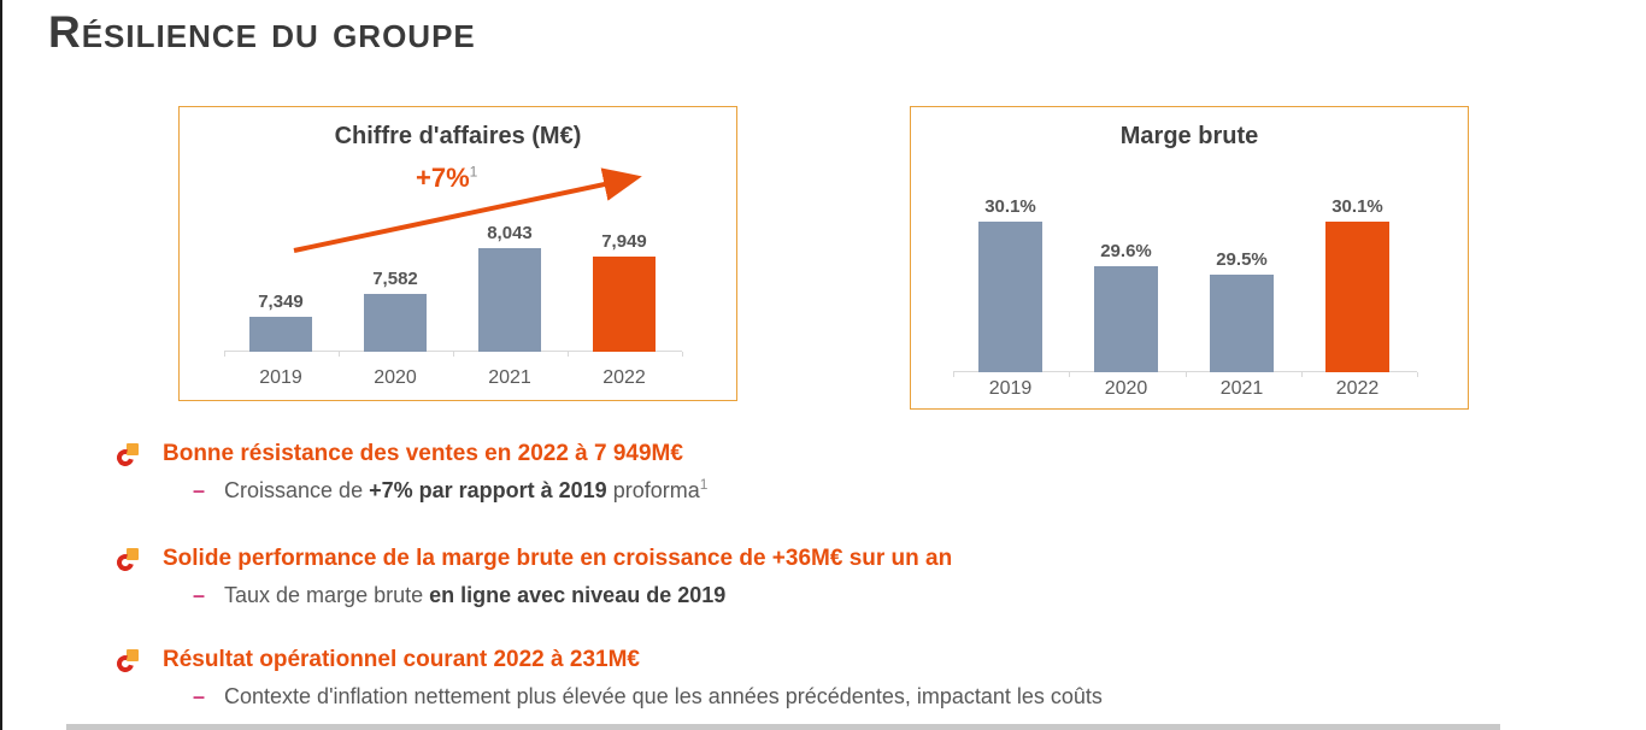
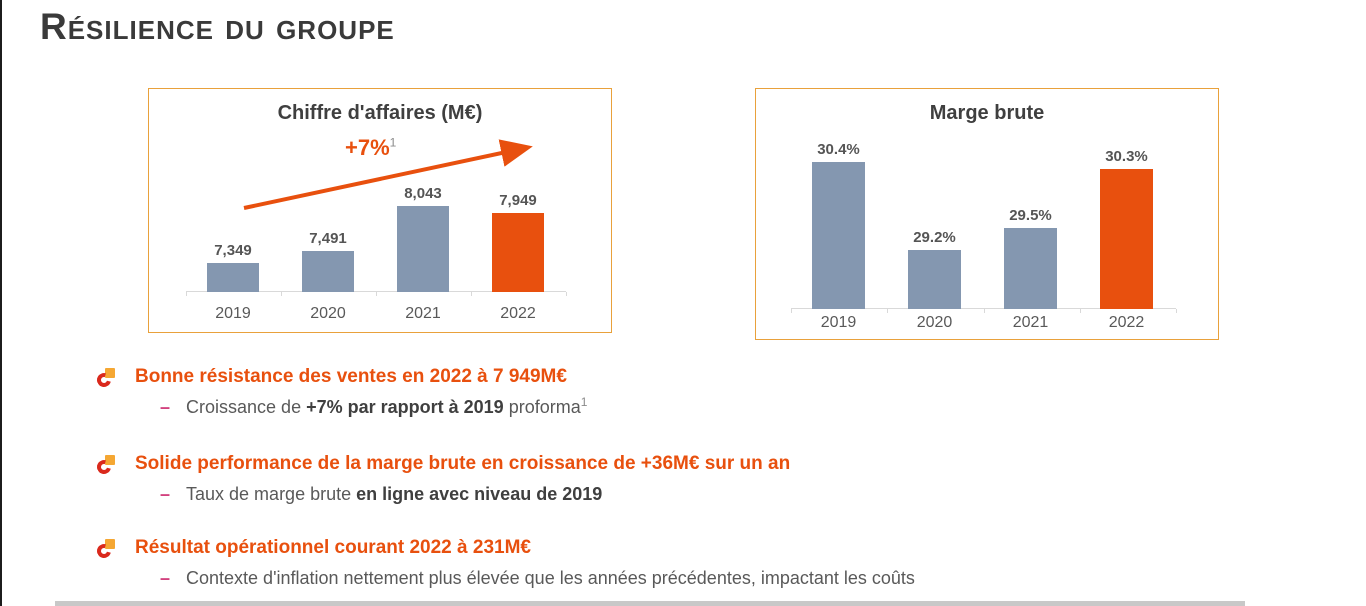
Chiffre d'affaires (M€)/2020: 7,582 -> 7,491
Marge brute/2019: 30.1% -> 30.4%
Marge brute/2020: 29.6% -> 29.2%
Marge brute/2022: 30.1% -> 30.3%
